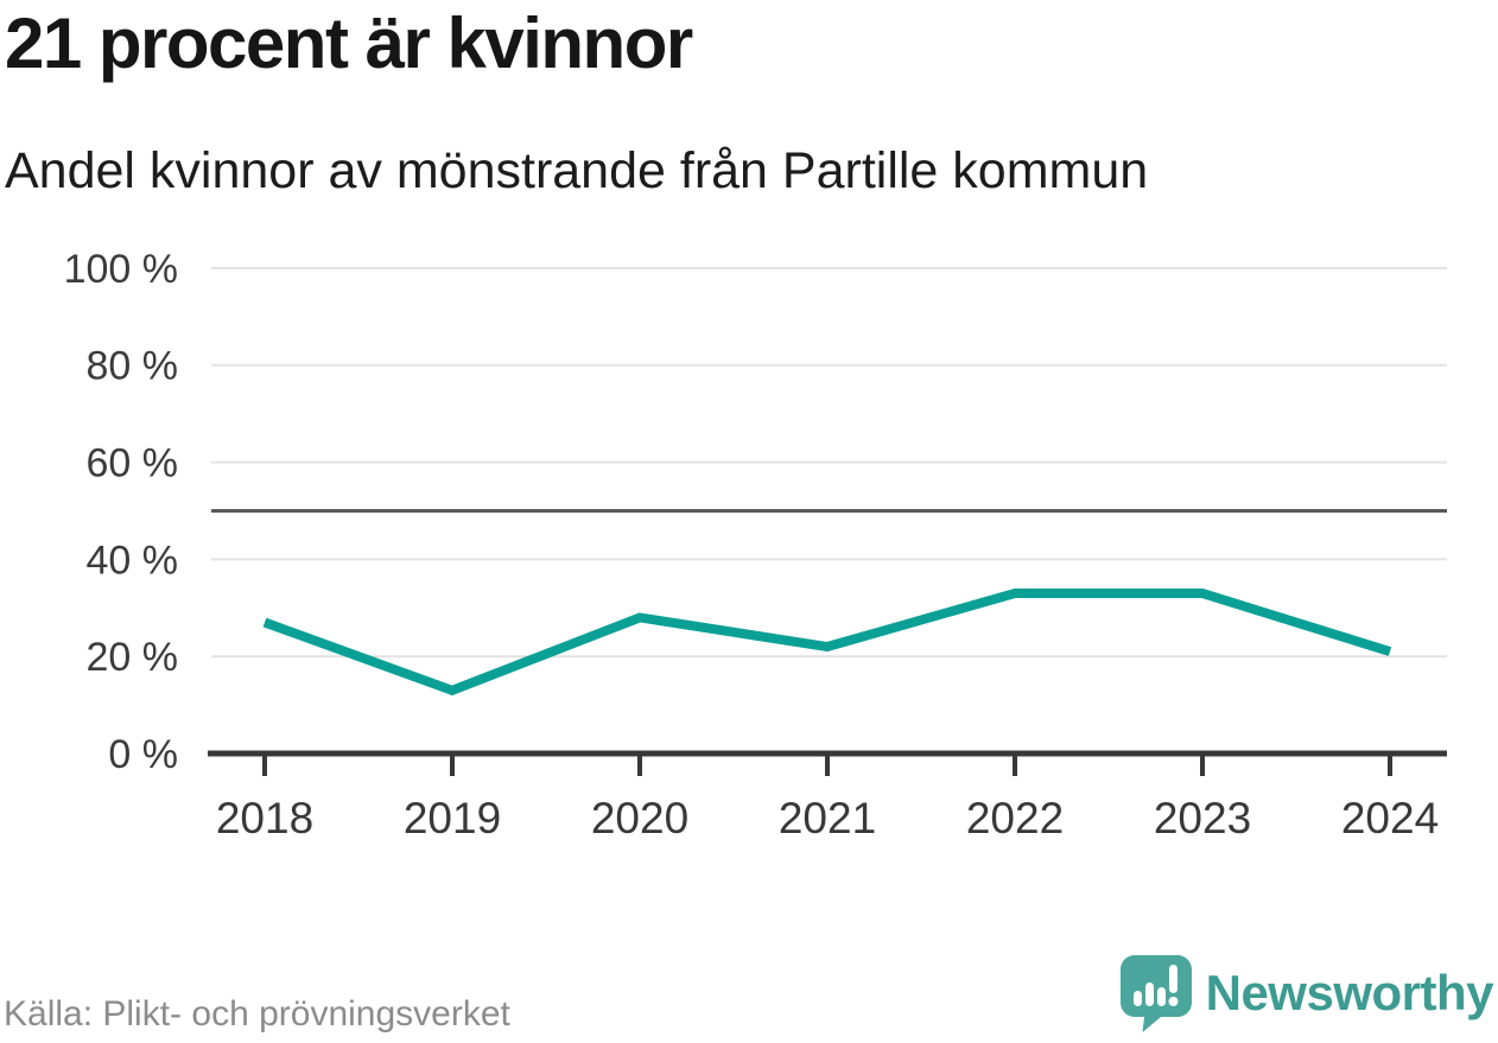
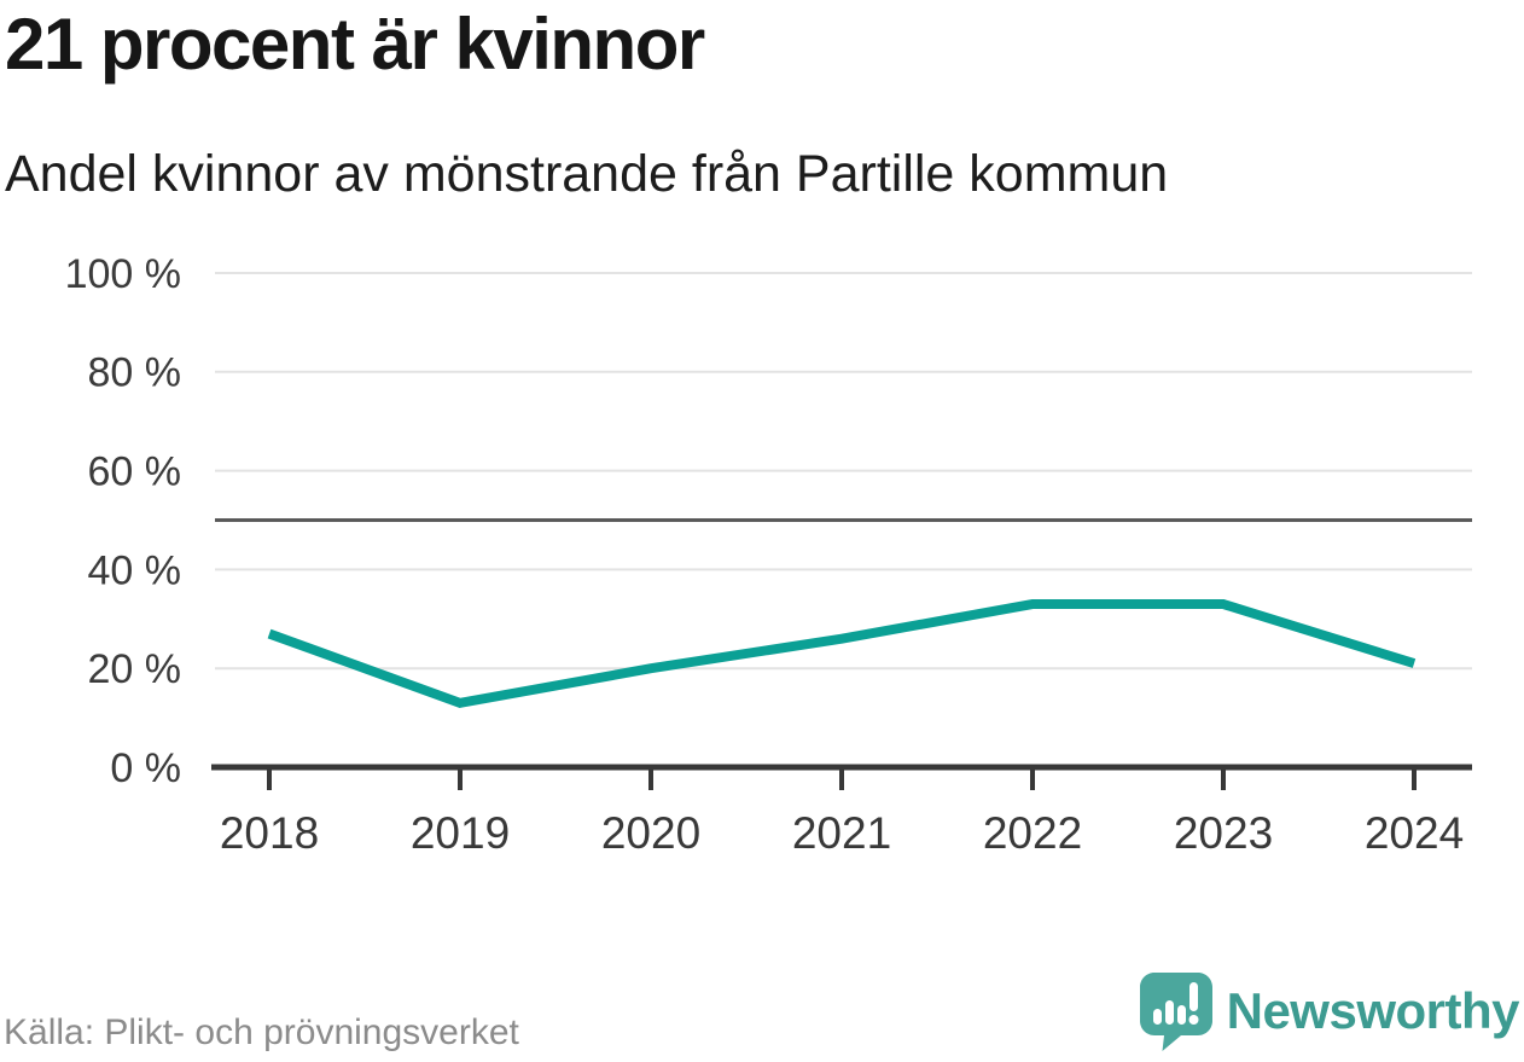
2020: 28% -> 20%
2021: 22% -> 26%
